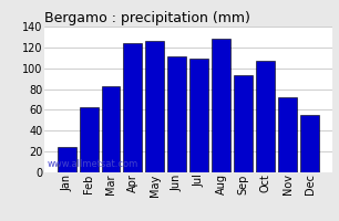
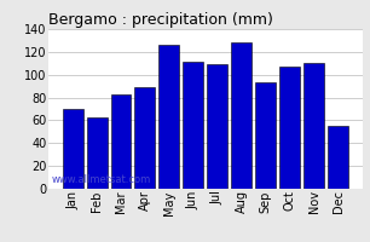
Jan: 24 -> 70
Apr: 124 -> 89
Nov: 72 -> 110
